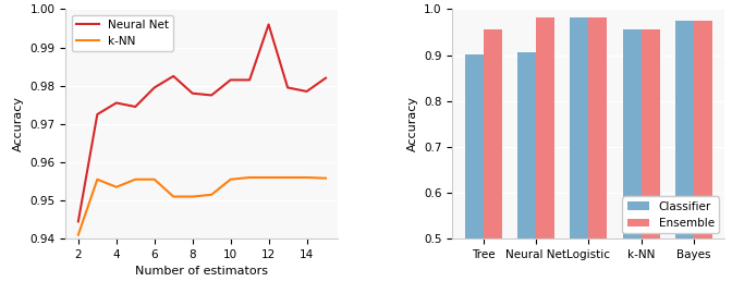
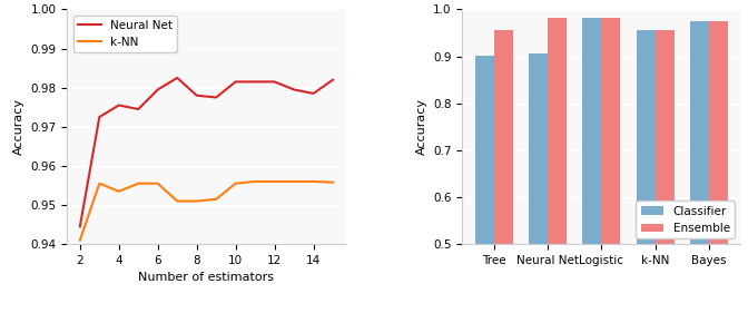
Neural Net/12: 0.9960 -> 0.9815
